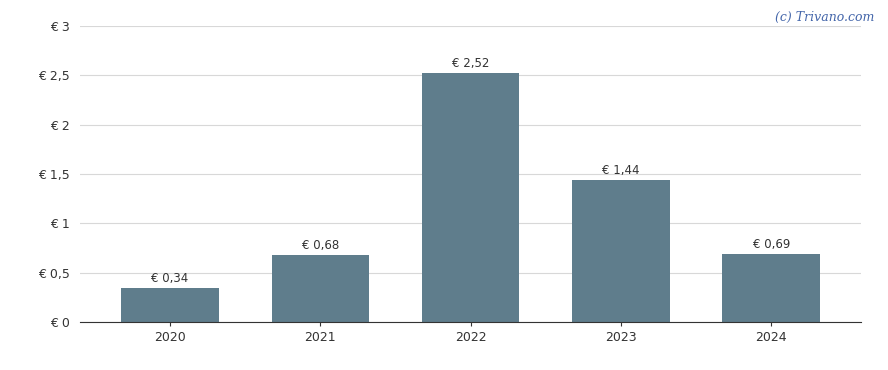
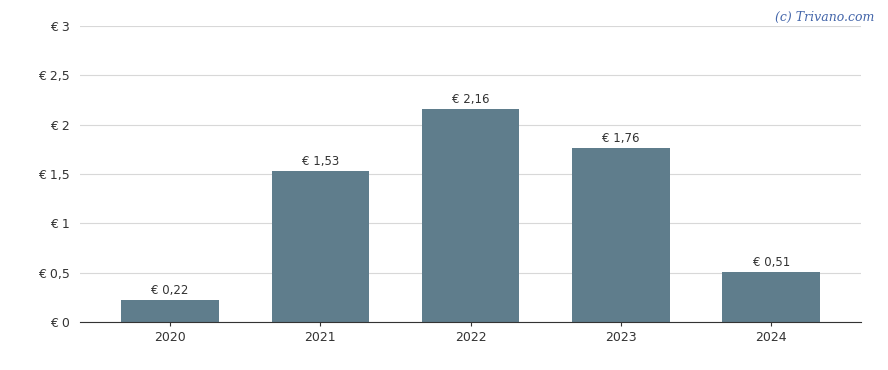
2020: 0,34 -> 0,22
2021: 0,68 -> 1,53
2022: 2,52 -> 2,16
2023: 1,44 -> 1,76
2024: 0,69 -> 0,51
